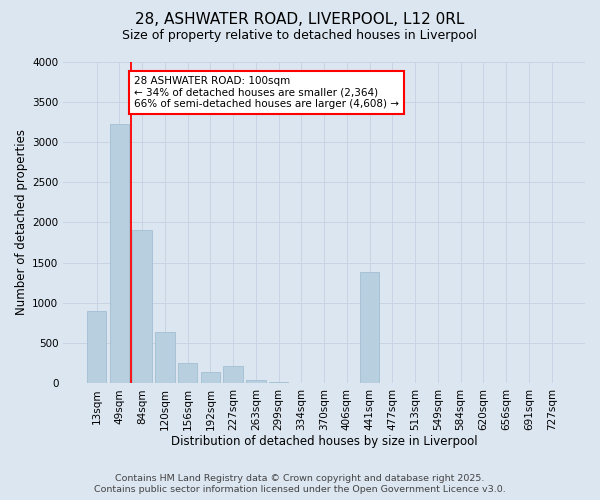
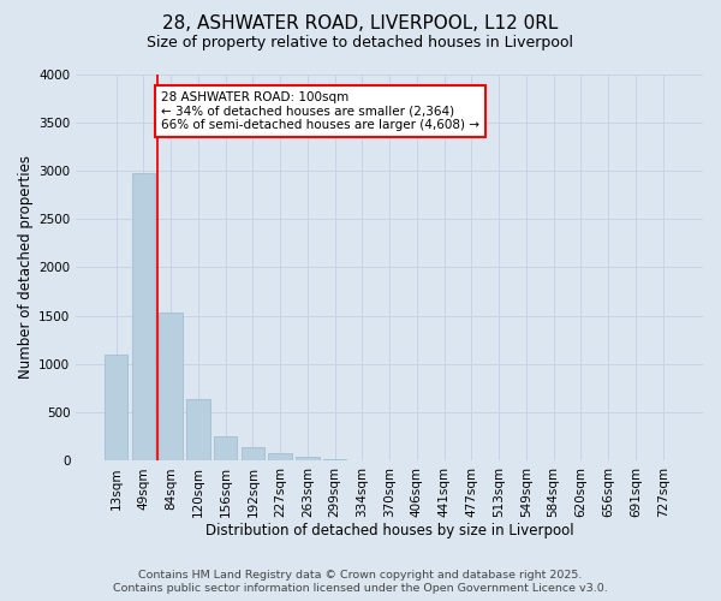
13sqm: 900 -> 1100
49sqm: 3220 -> 2970
84sqm: 1900 -> 1530
227sqm: 220 -> 80
441sqm: 1380 -> 0
